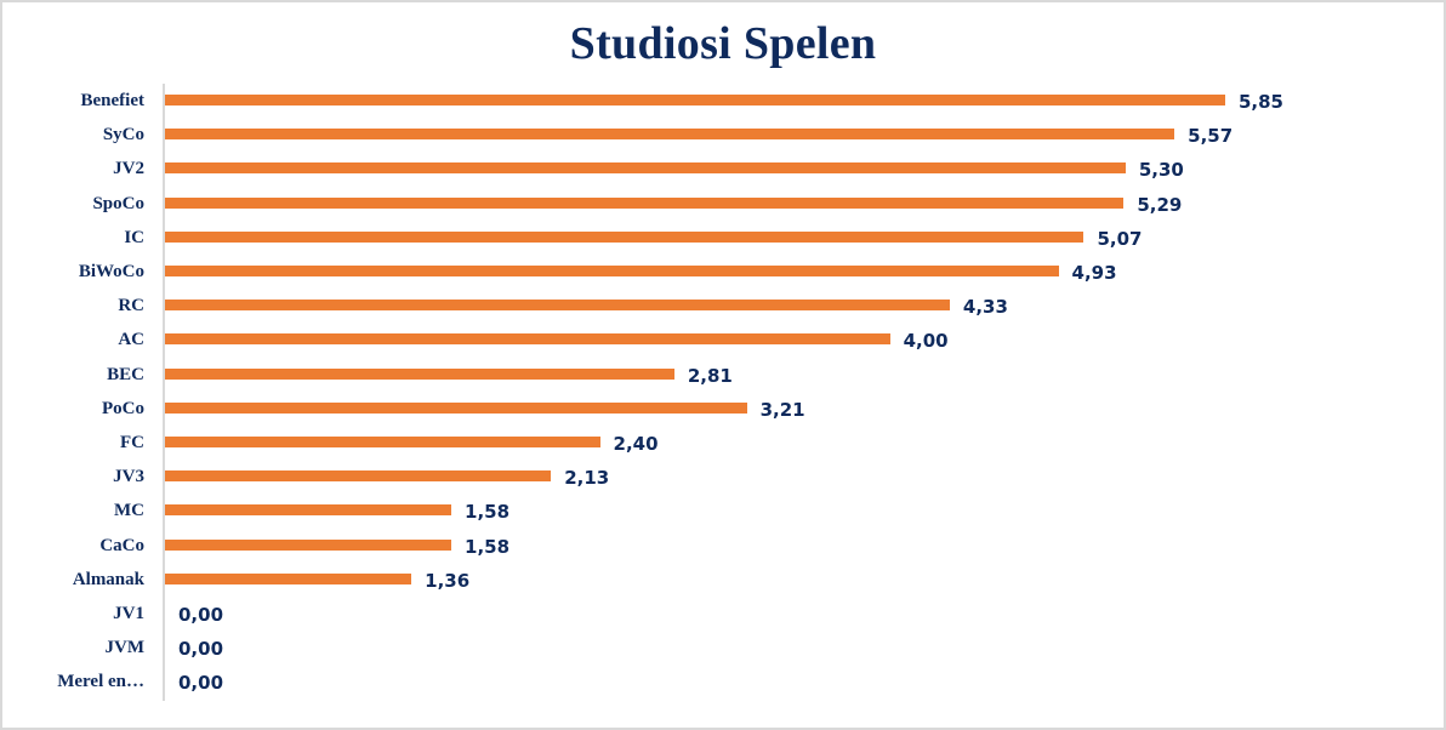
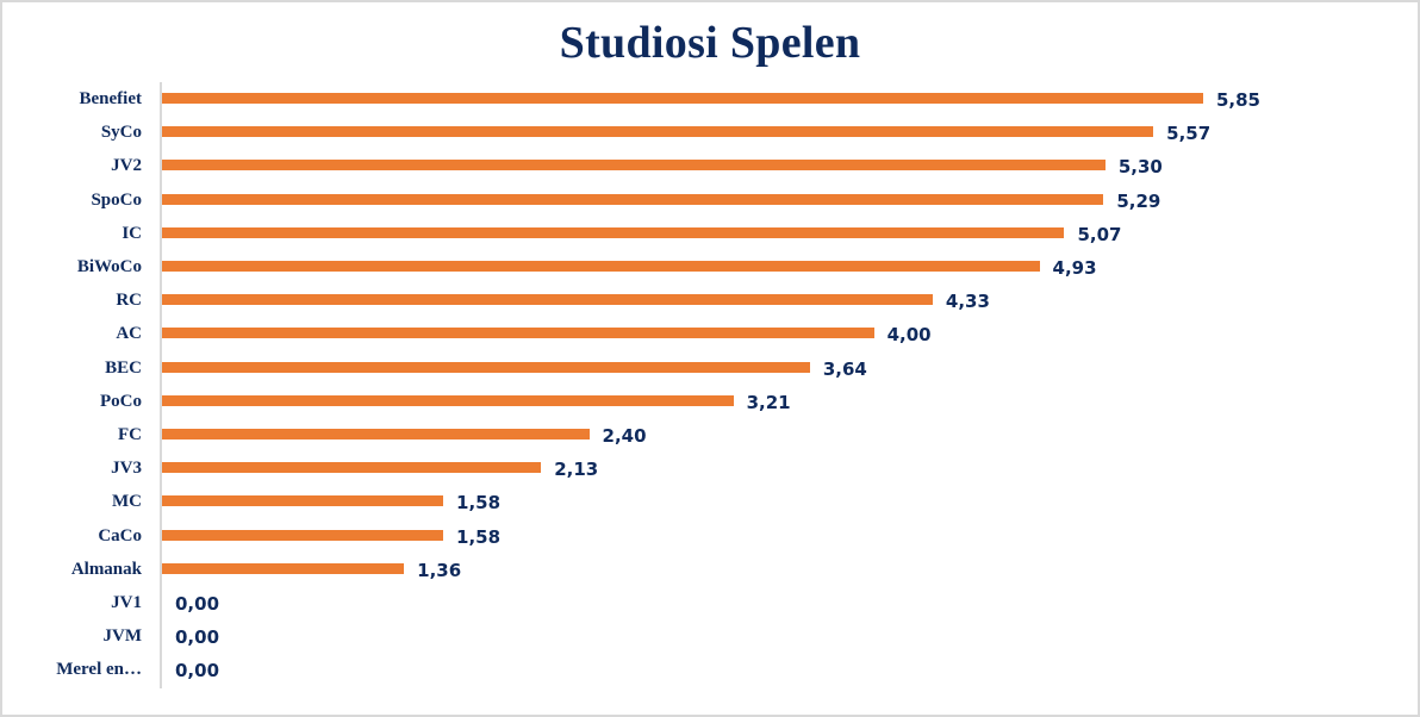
BEC: 2,81 -> 3,64
